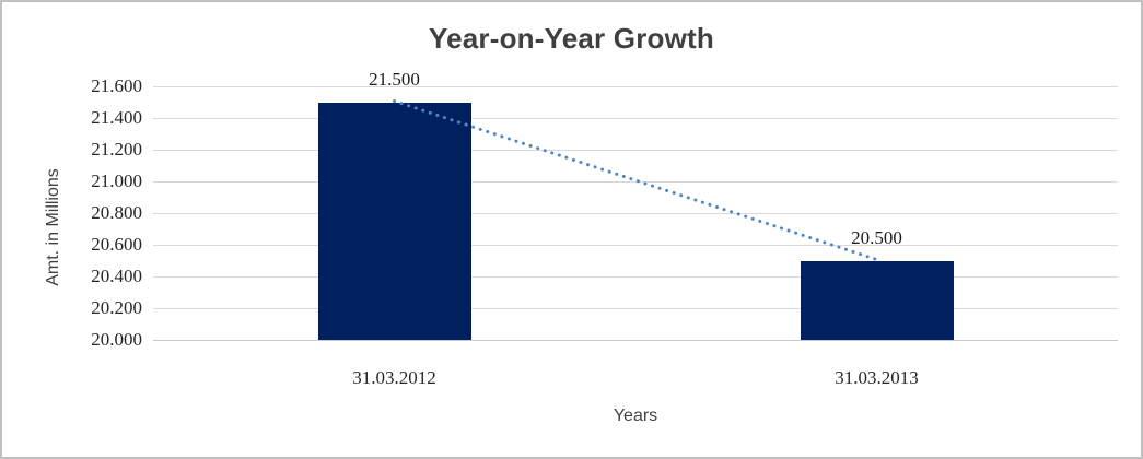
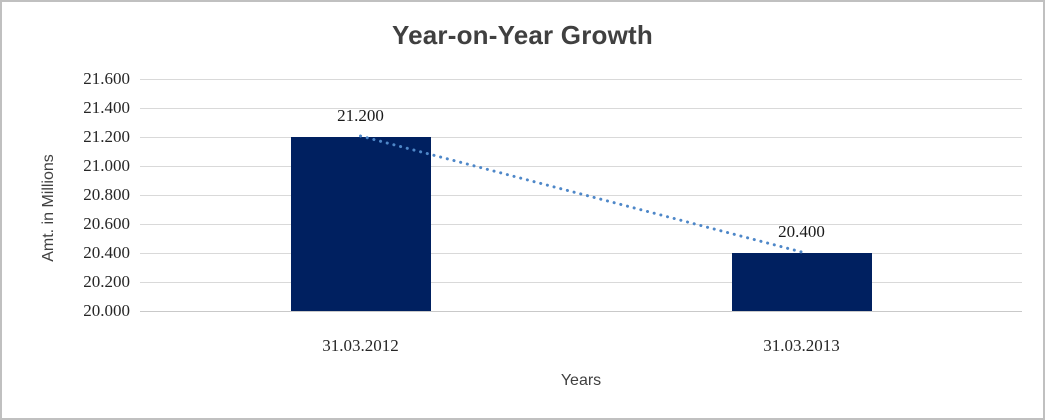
31.03.2012: 21.500 -> 21.200
31.03.2013: 20.500 -> 20.400
